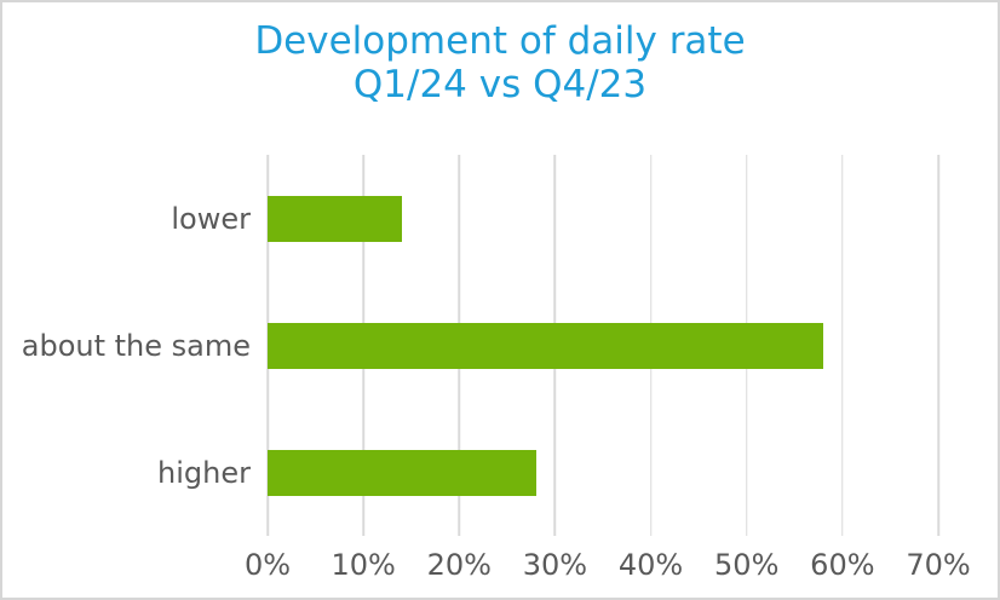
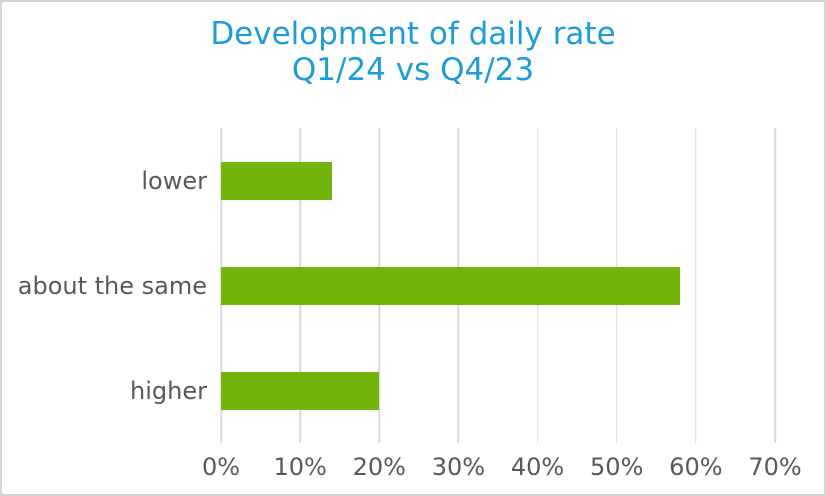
higher: 28% -> 20%
